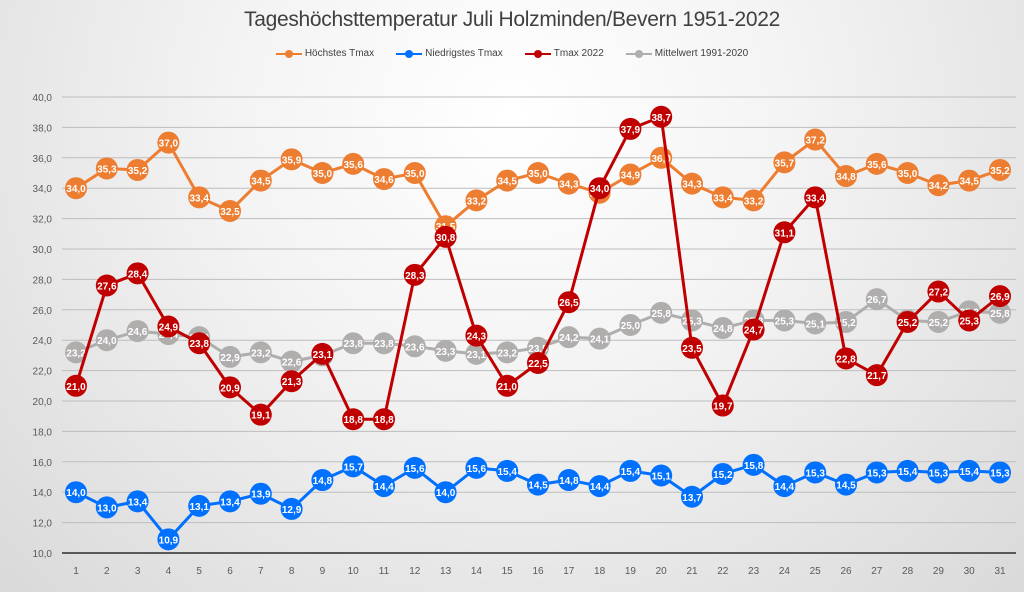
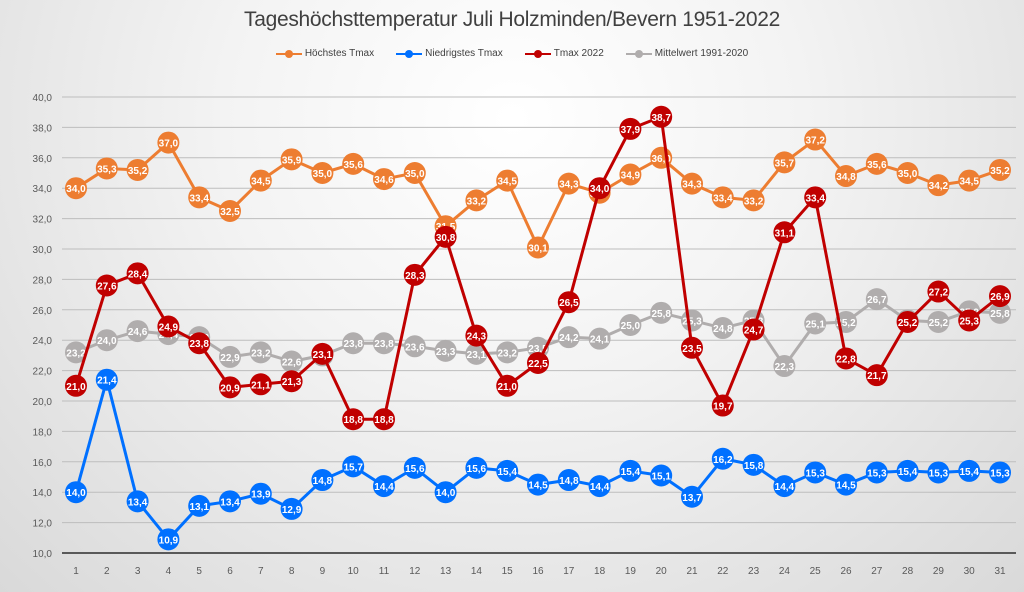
Niedrigstes Tmax/2: 13,0 -> 21,4
Tmax 2022/7: 19,1 -> 21,1
Höchstes Tmax/16: 35,0 -> 30,1
Niedrigstes Tmax/22: 15,2 -> 16,2
Mittelwert 1991-2020/24: 25,3 -> 22,3
